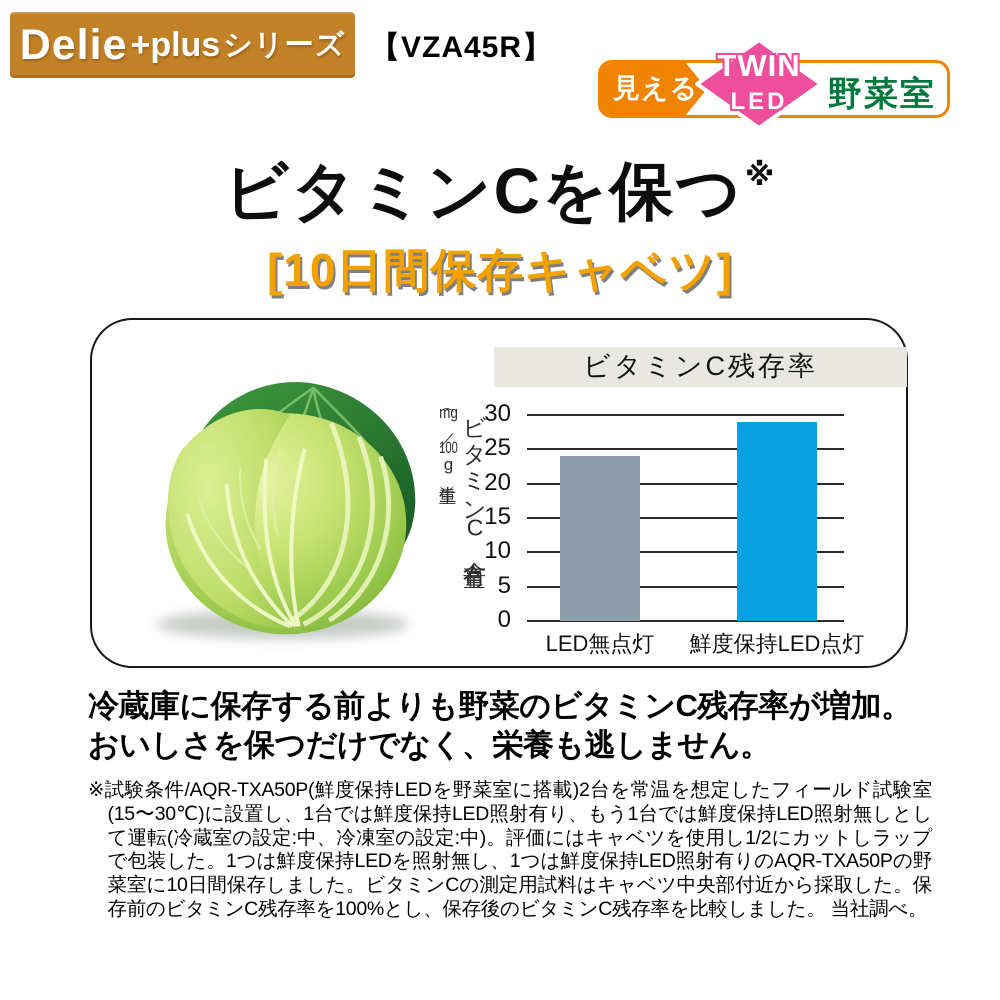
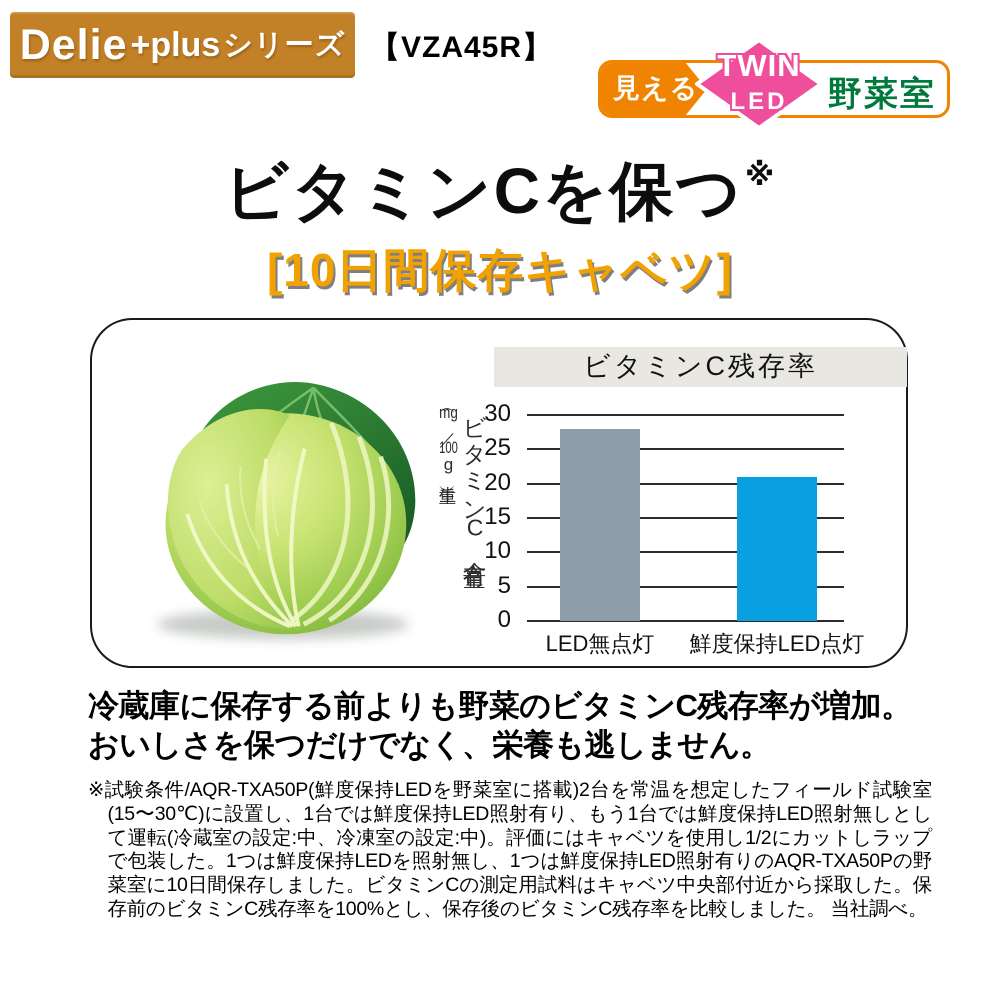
LED無点灯: 24 -> 28
鮮度保持LED点灯: 29 -> 21
